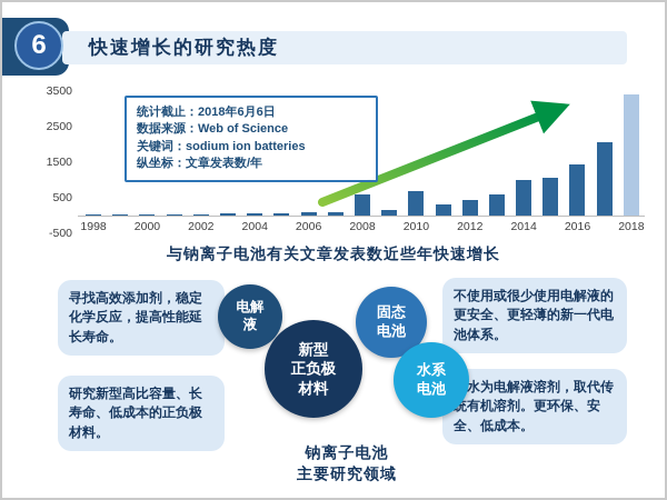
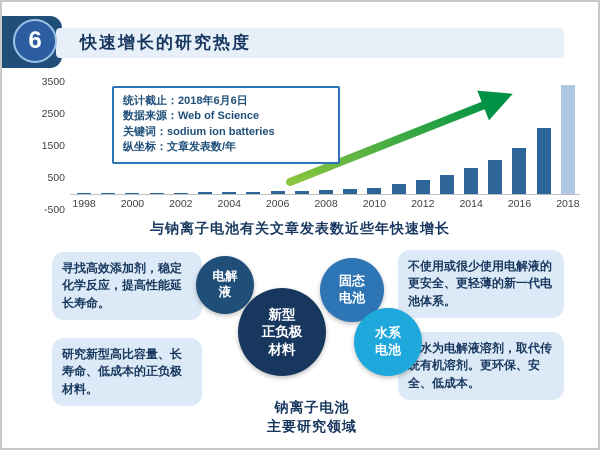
2008: 600 -> 100
2010: 700 -> 200
2014: 1000 -> 800
